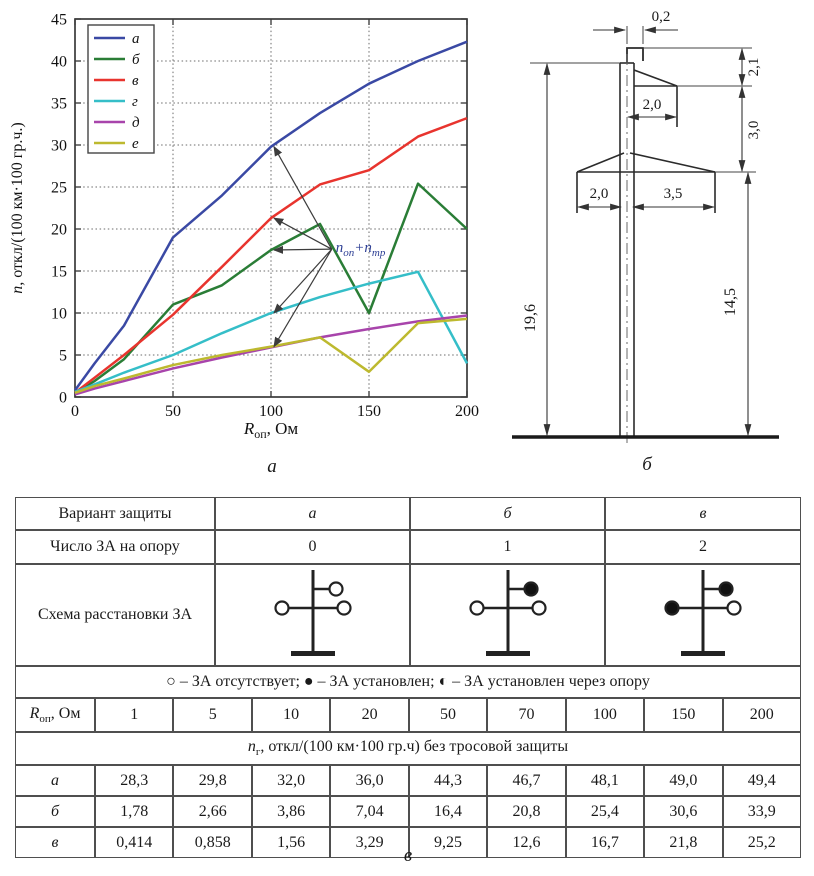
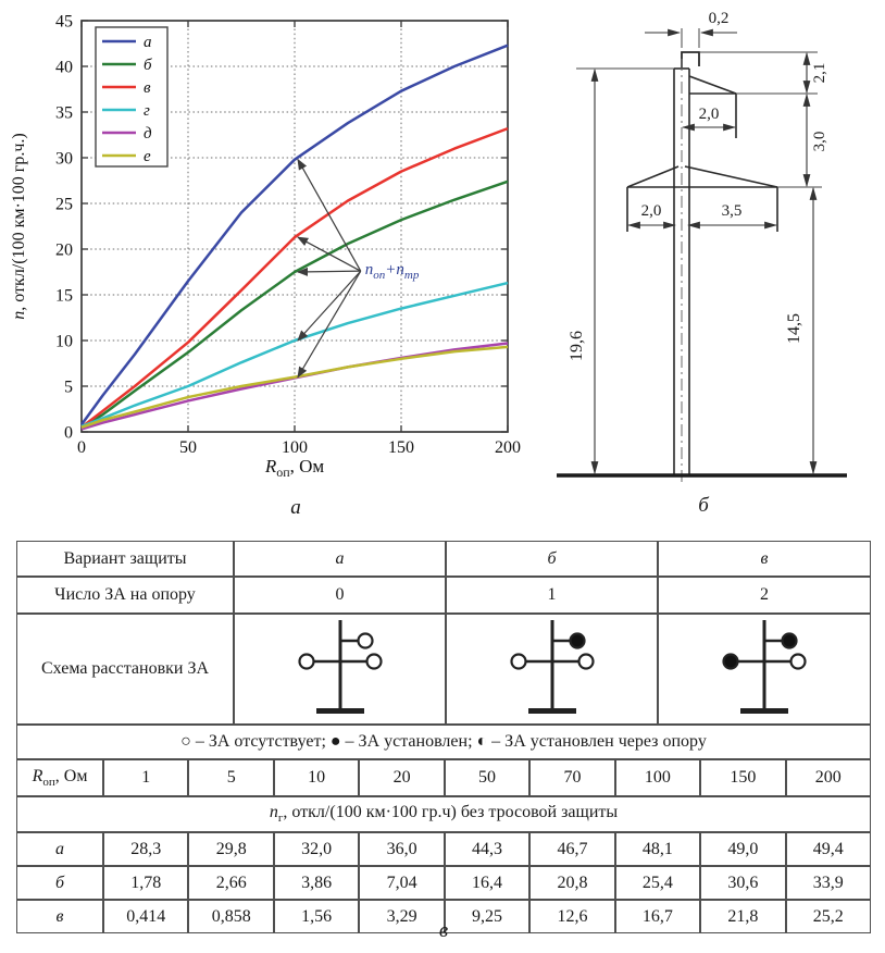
а/50: 19 -> 16
б/50: 11 -> 9
б/150: 10 -> 23
в/150: 27 -> 28
е/150: 3 -> 8
б/200: 20 -> 27
г/200: 4 -> 16
